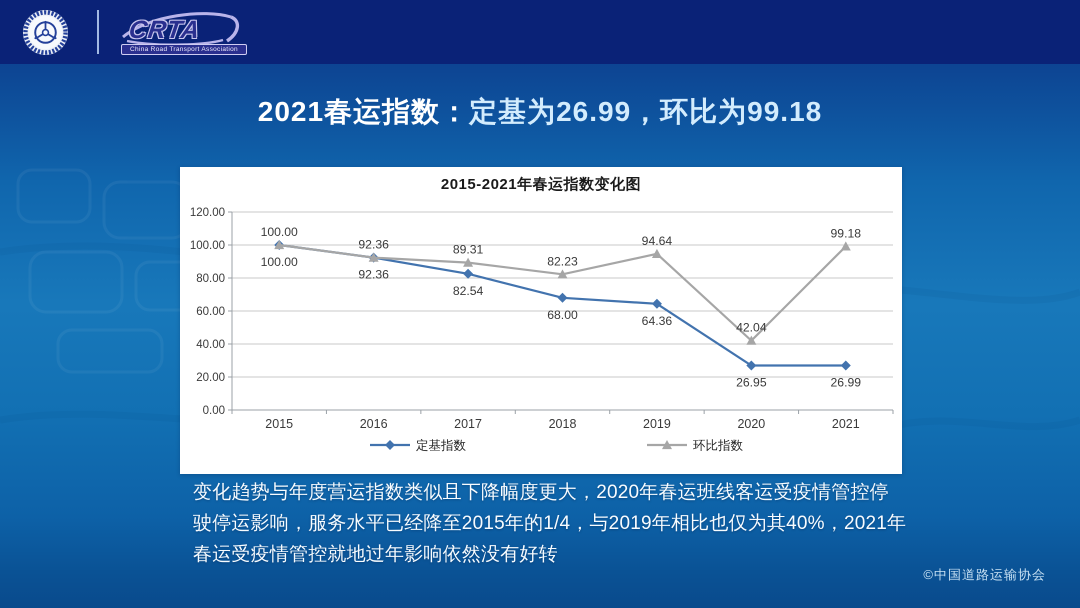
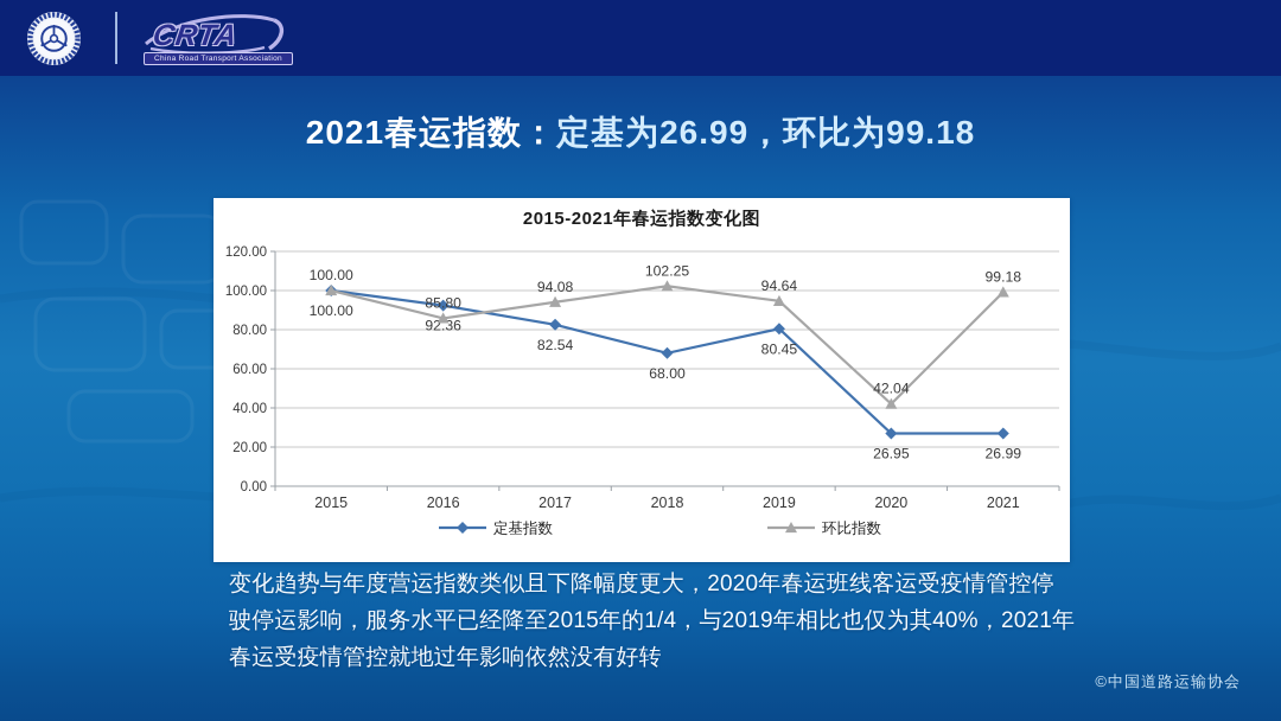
环比指数/2016: 92.36 -> 85.80
环比指数/2017: 89.31 -> 94.08
环比指数/2018: 82.23 -> 102.25
定基指数/2019: 64.36 -> 80.45
